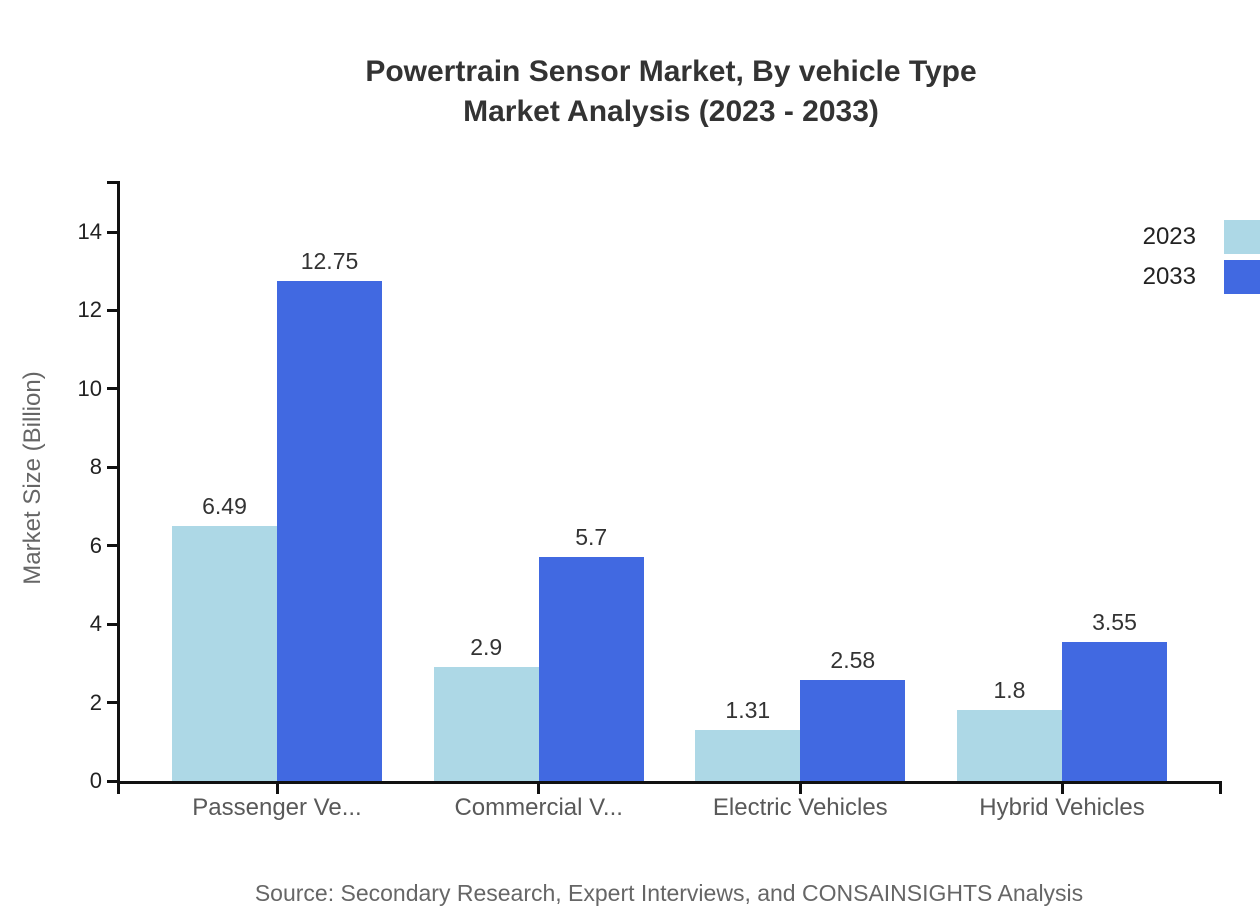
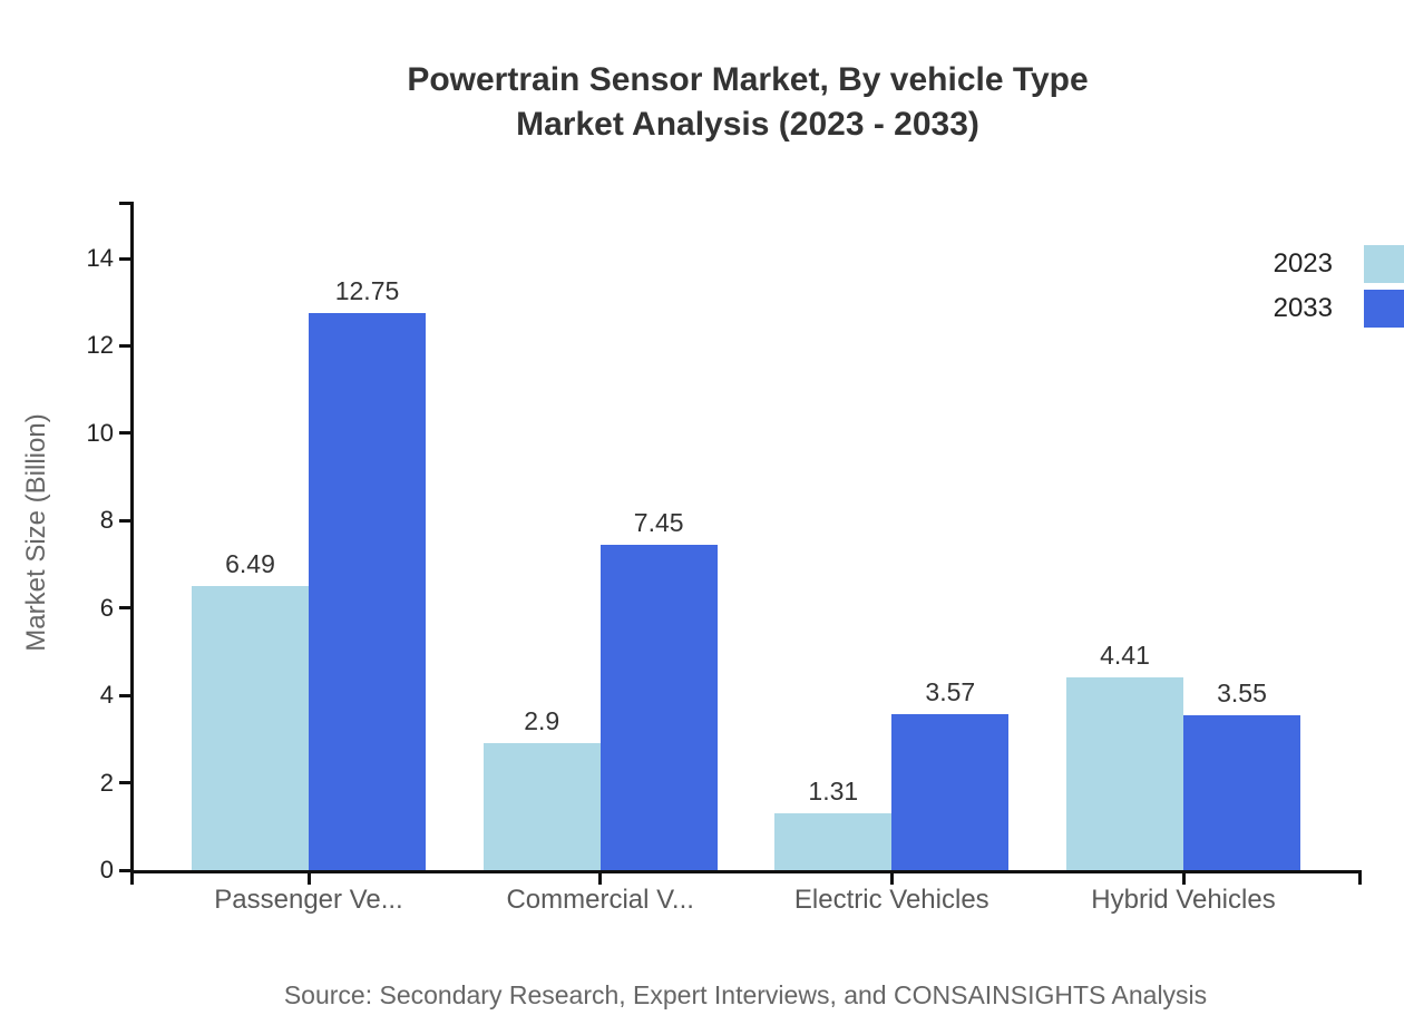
2033/Commercial V...: 5.7 -> 7.45
2033/Electric Vehicles: 2.58 -> 3.57
2023/Hybrid Vehicles: 1.8 -> 4.41
